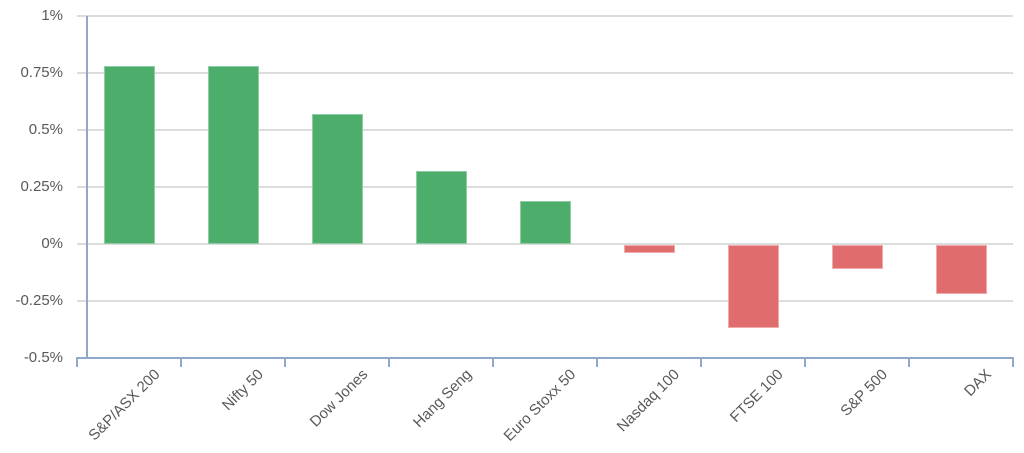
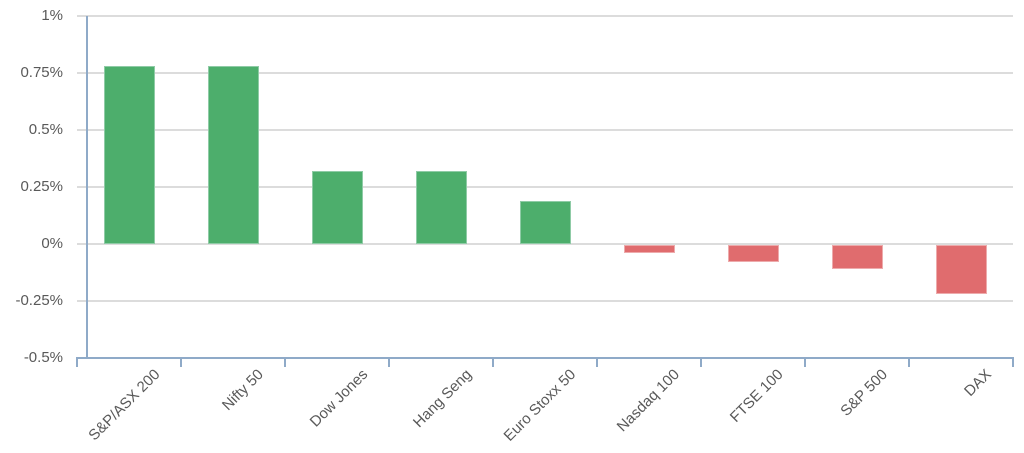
Dow Jones: 0.57% -> 0.32%
FTSE 100: -0.37% -> -0.08%
